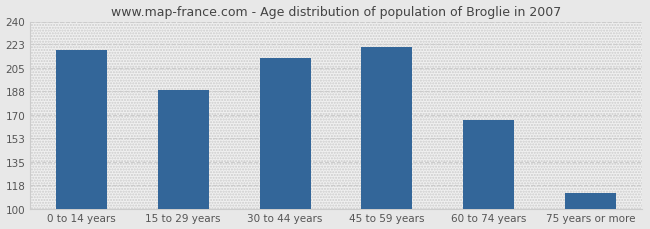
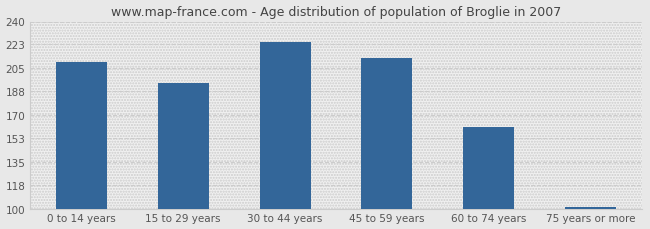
0 to 14 years: 219 -> 210
15 to 29 years: 189 -> 194
30 to 44 years: 213 -> 225
45 to 59 years: 221 -> 213
60 to 74 years: 166 -> 161
75 years or more: 112 -> 101
